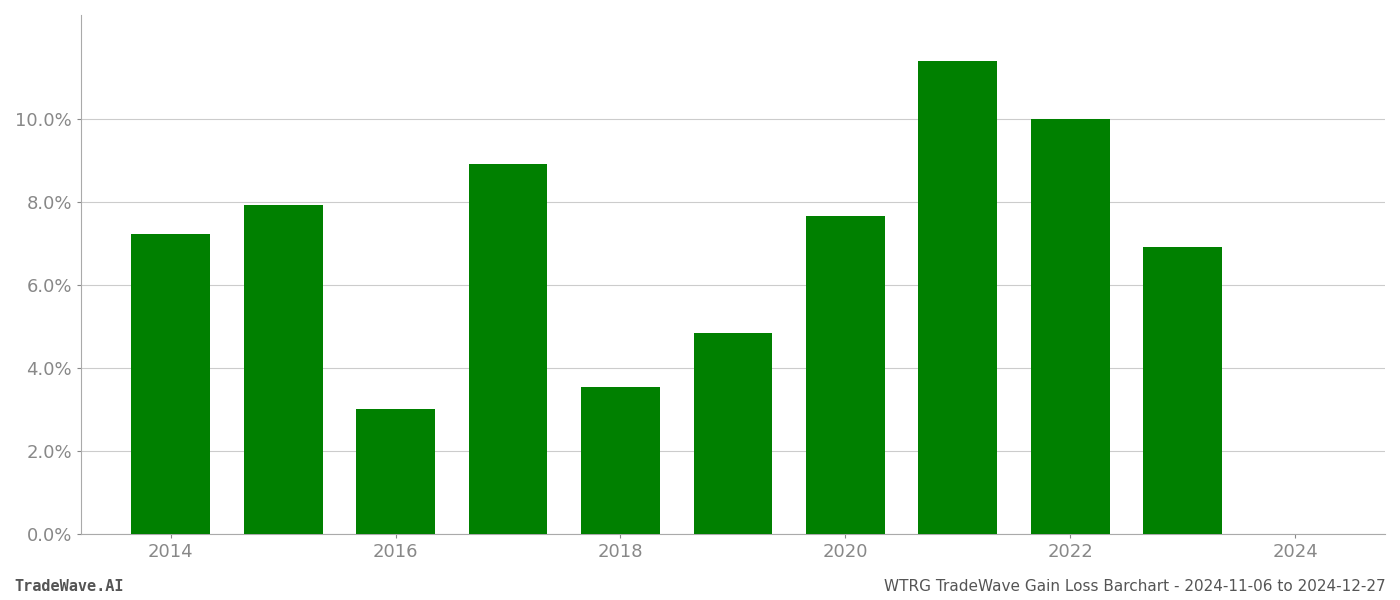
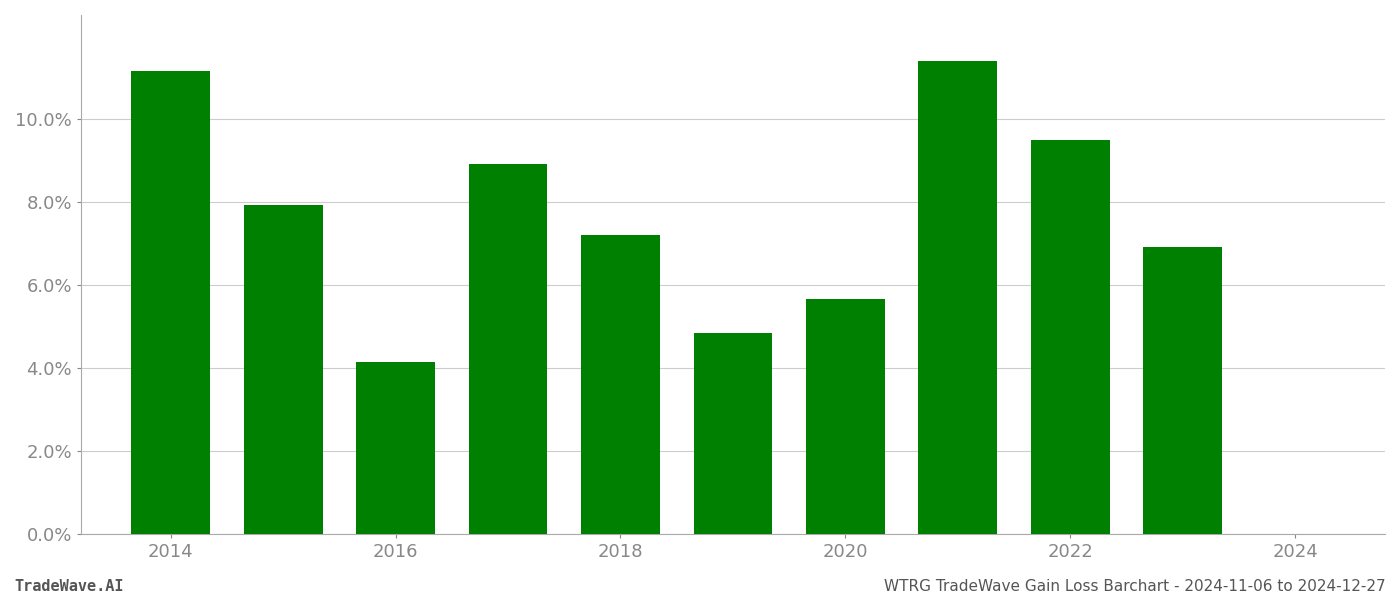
2014: 7.22% -> 11.15%
2016: 3.00% -> 4.15%
2018: 3.55% -> 7.20%
2020: 7.65% -> 5.65%
2022: 10.00% -> 9.50%
